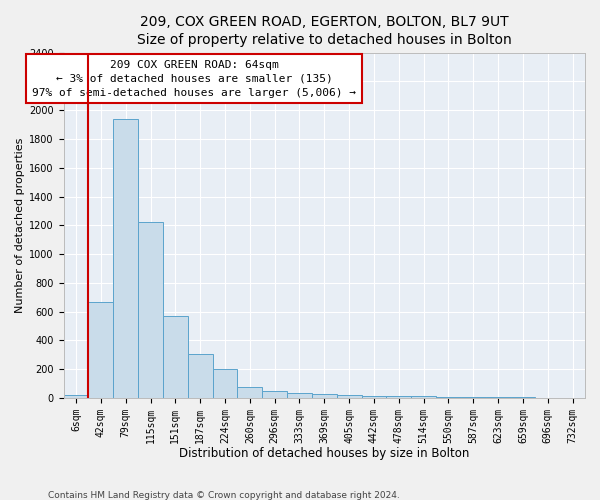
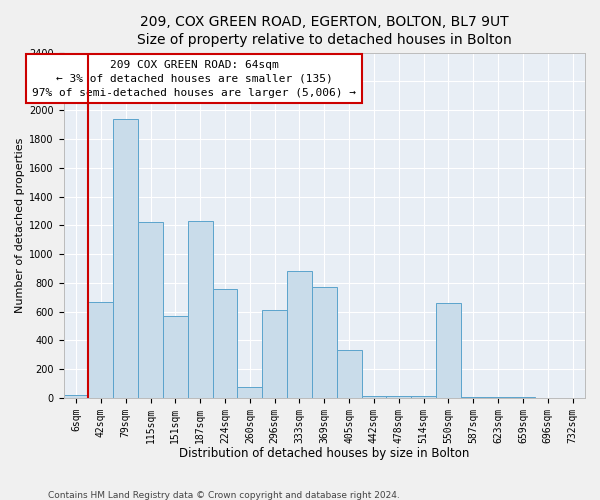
187sqm: 300 -> 1230
224sqm: 200 -> 760
296sqm: 50 -> 610
333sqm: 40 -> 880
369sqm: 20 -> 770
405sqm: 20 -> 330
550sqm: 10 -> 660
